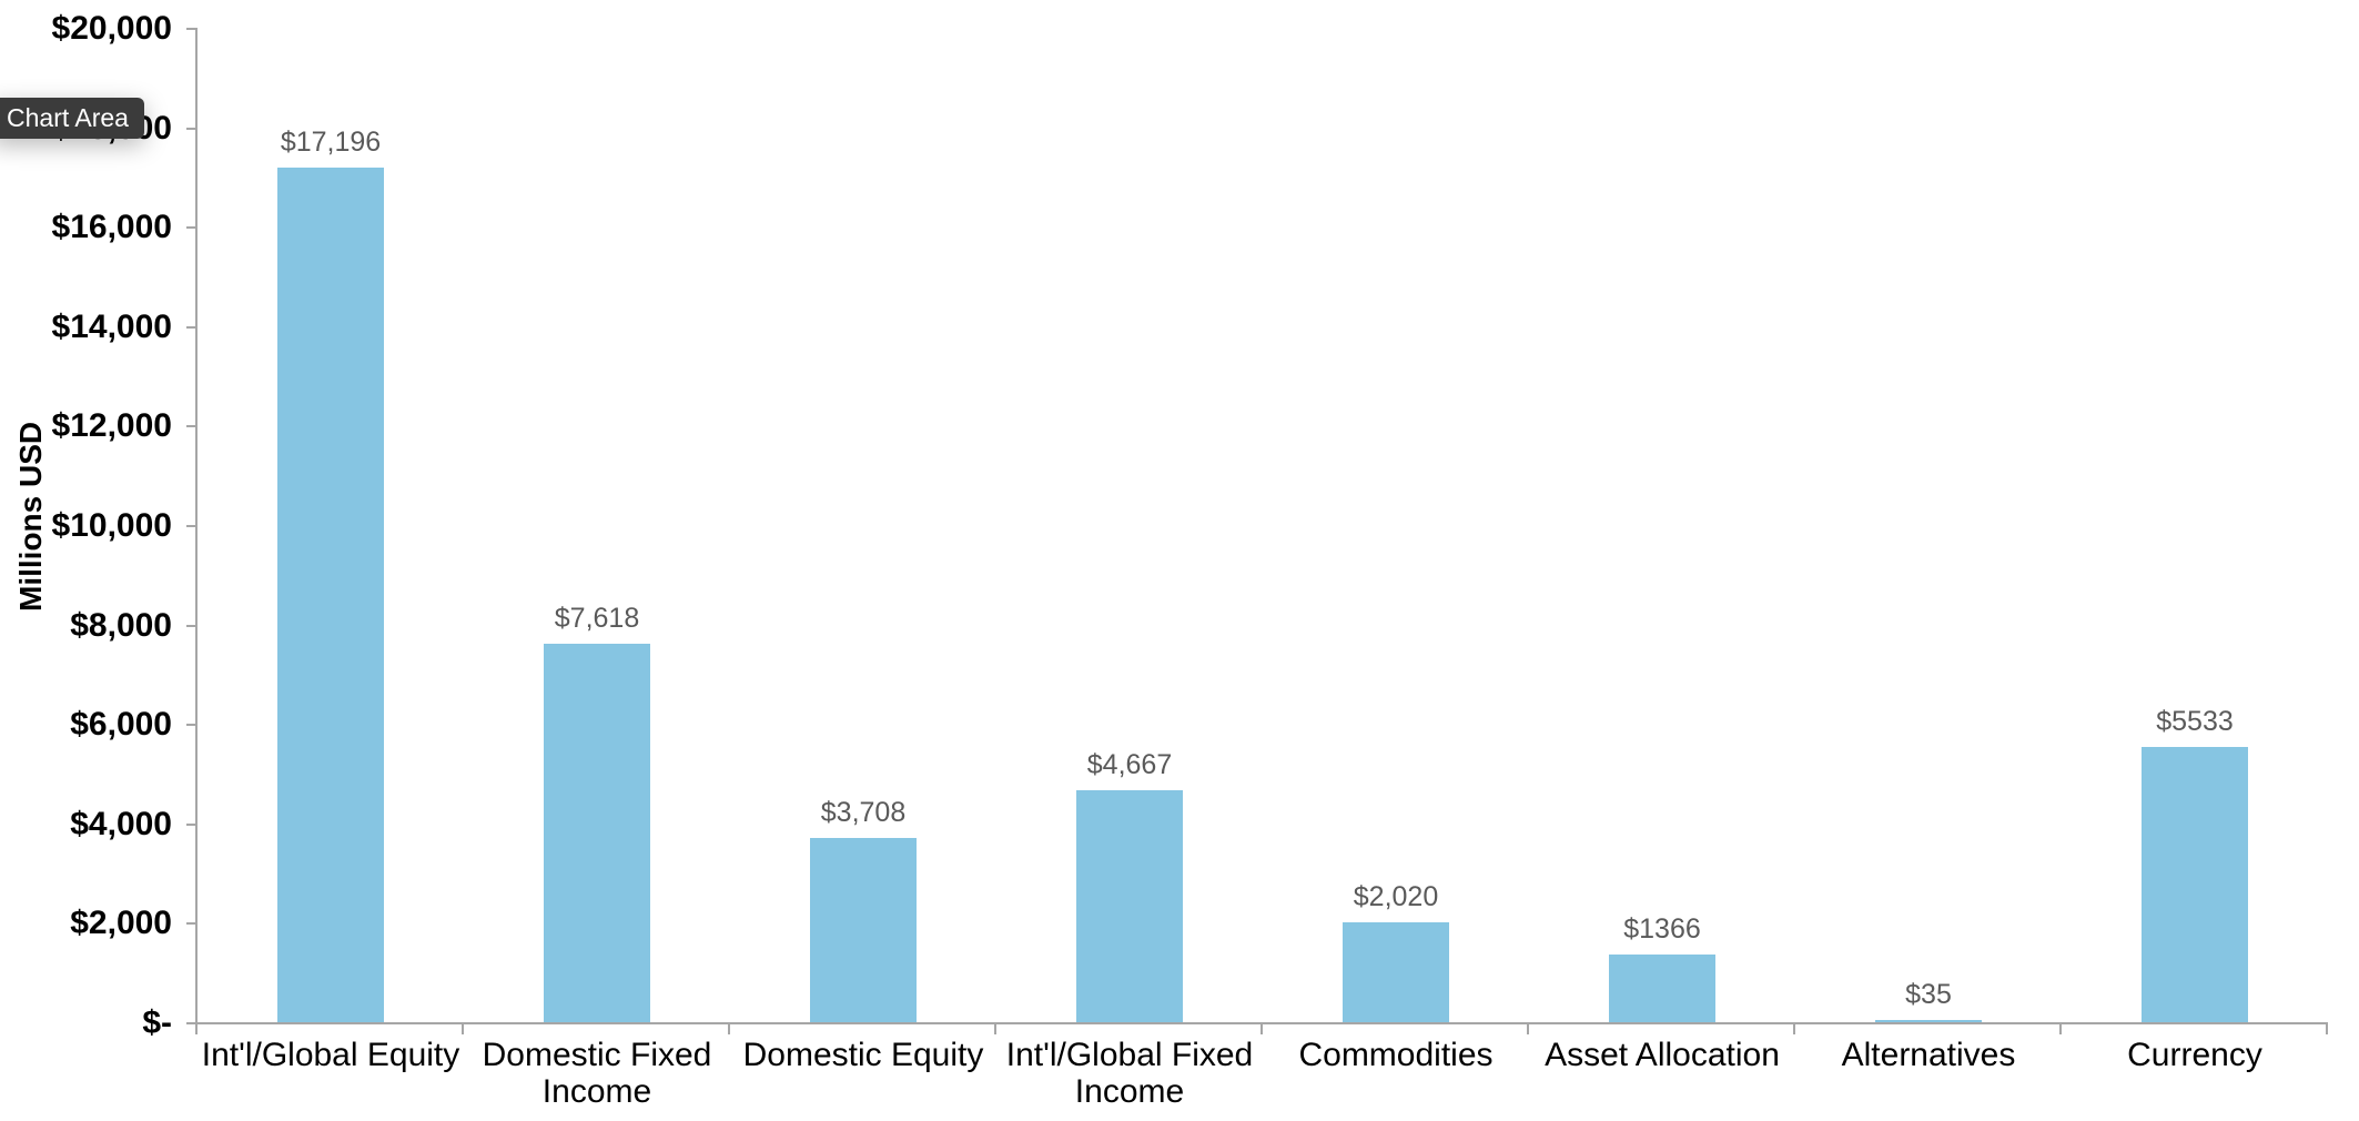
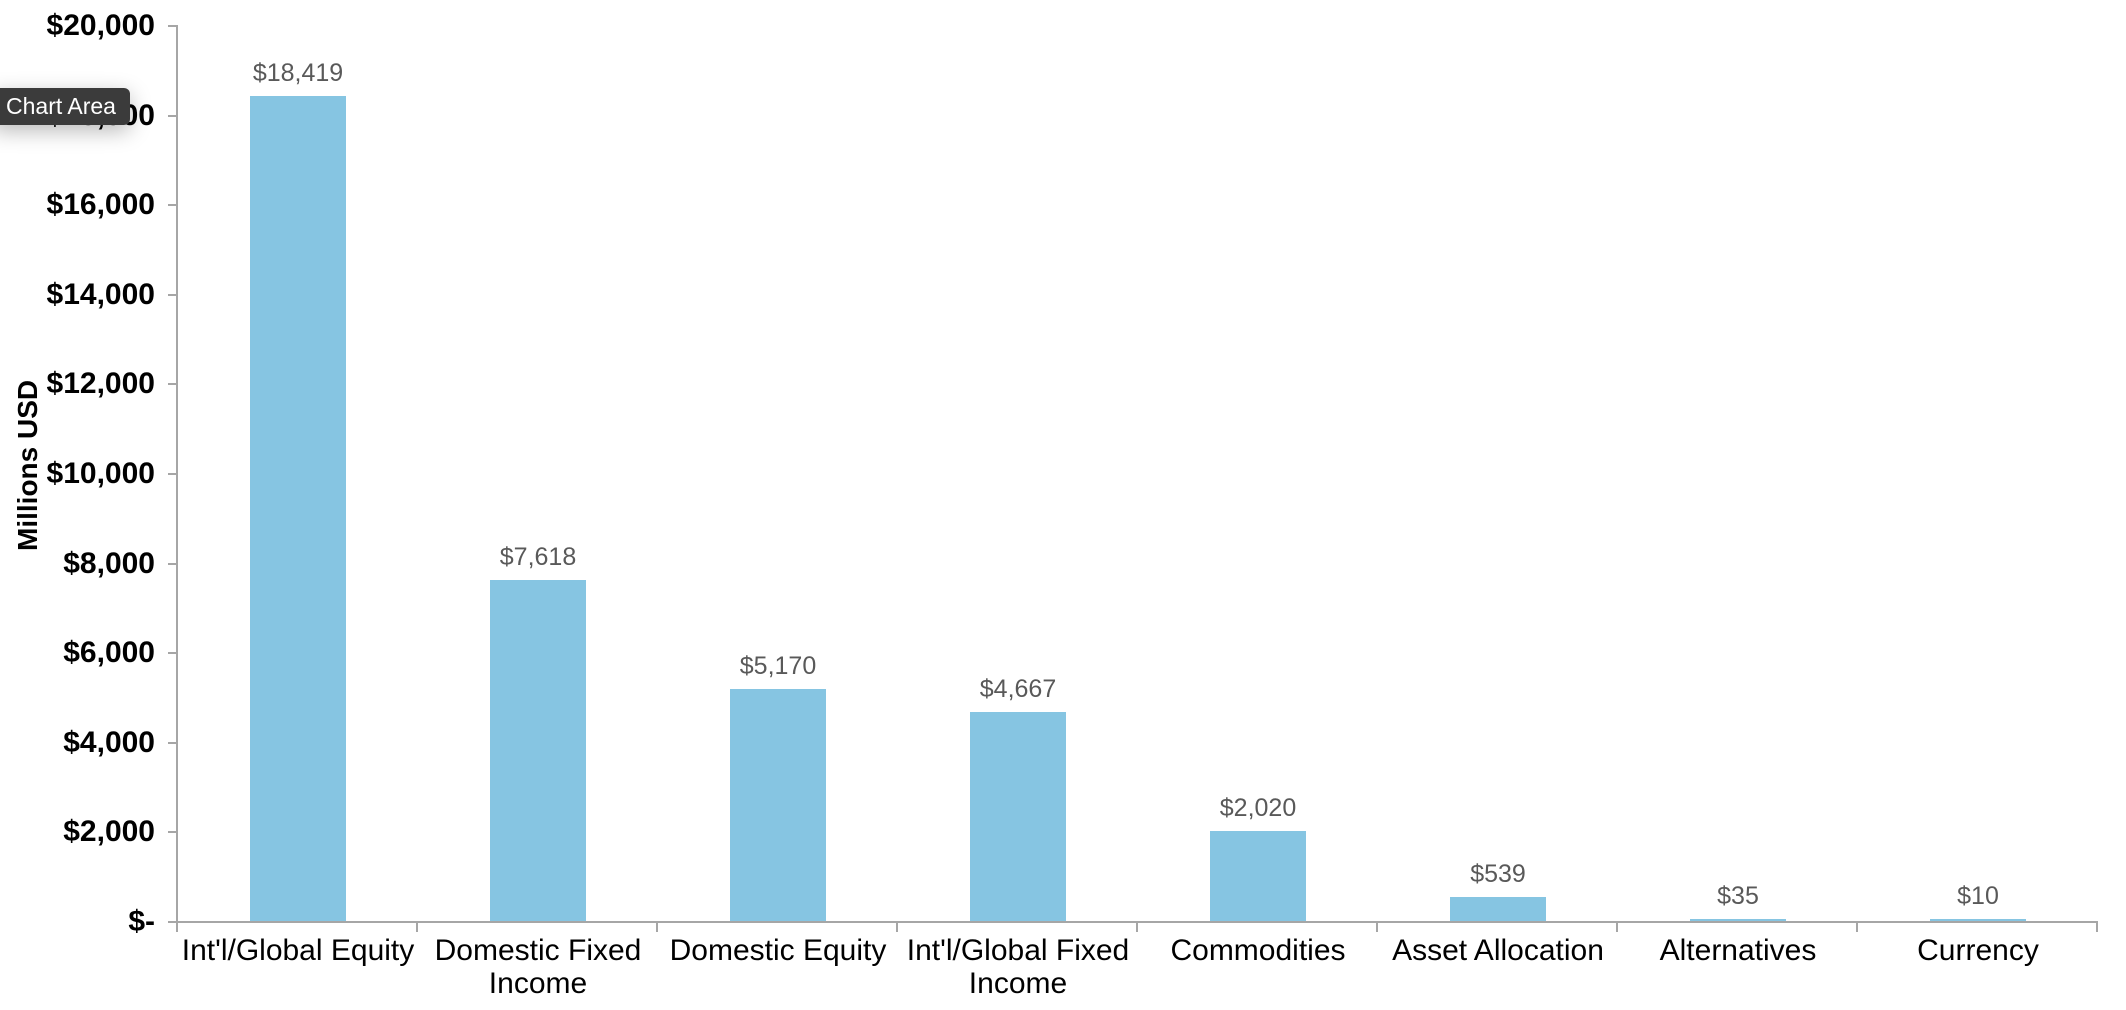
Int'l/Global Equity: $17,196 -> $18,419
Domestic Equity: $3,708 -> $5,170
Asset Allocation: $1366 -> $539
Currency: $5533 -> $10
